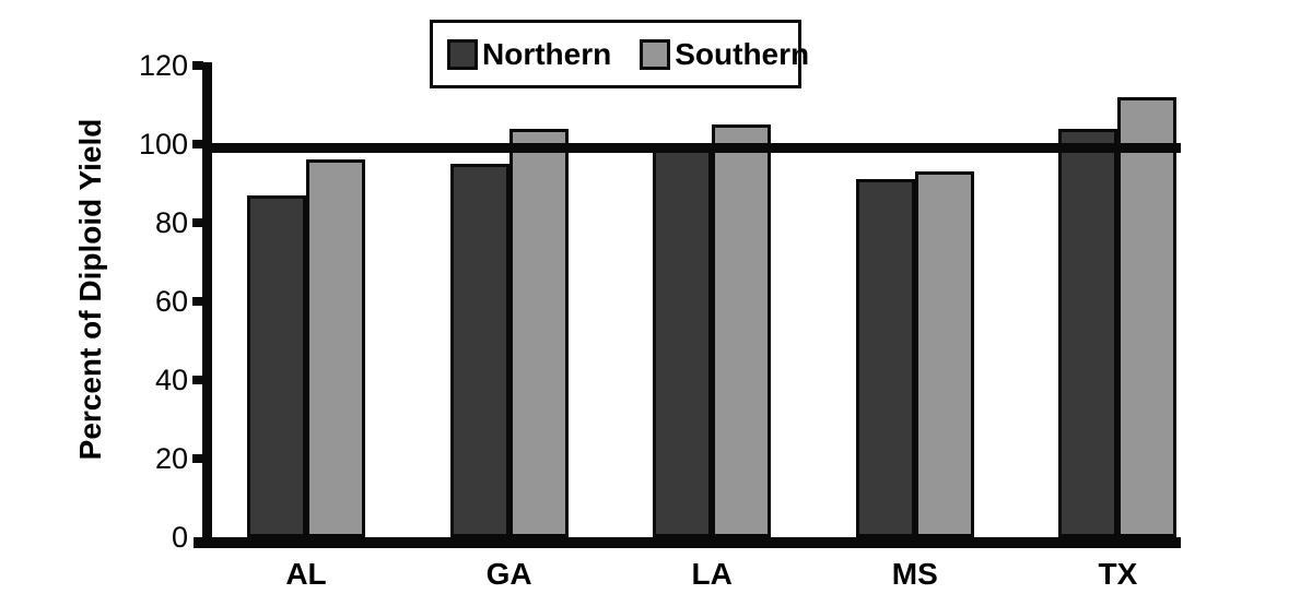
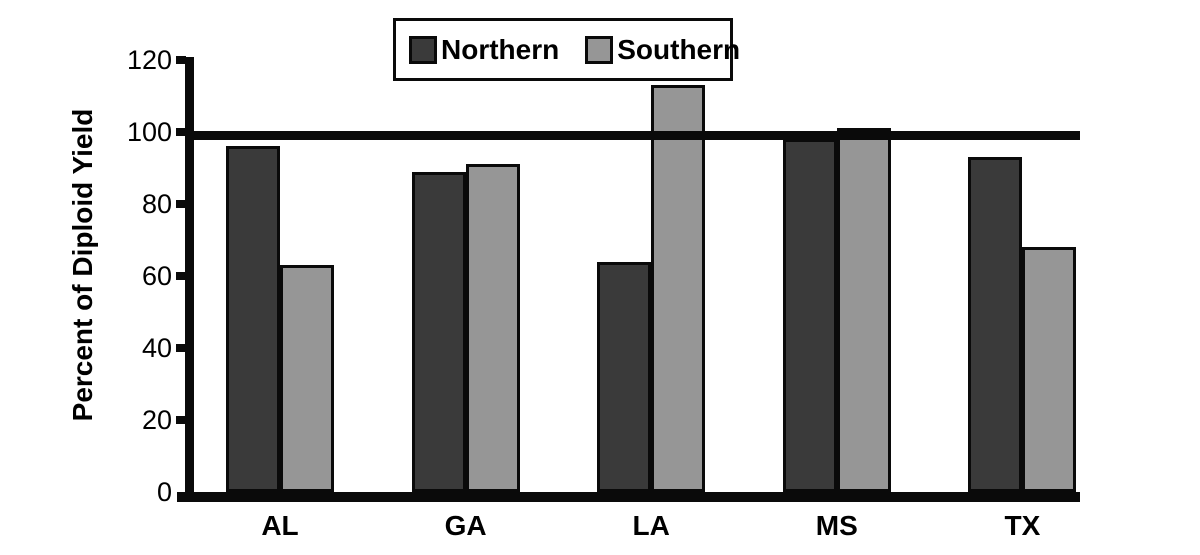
Northern/AL: 87 -> 96
Southern/AL: 96 -> 63
Northern/GA: 95 -> 89
Southern/GA: 104 -> 91
Northern/LA: 99 -> 64
Southern/LA: 105 -> 113
Northern/MS: 91 -> 98
Southern/MS: 93 -> 101
Northern/TX: 104 -> 93
Southern/TX: 112 -> 68
